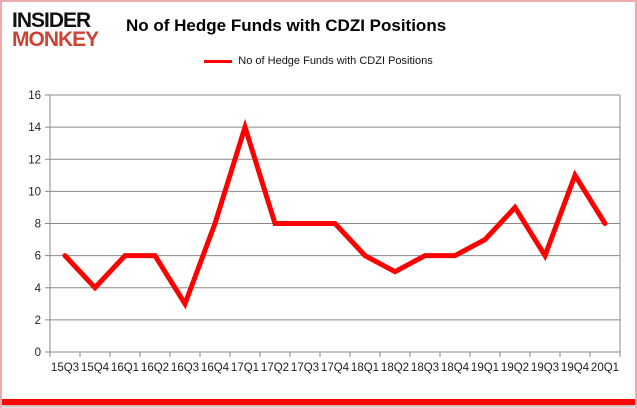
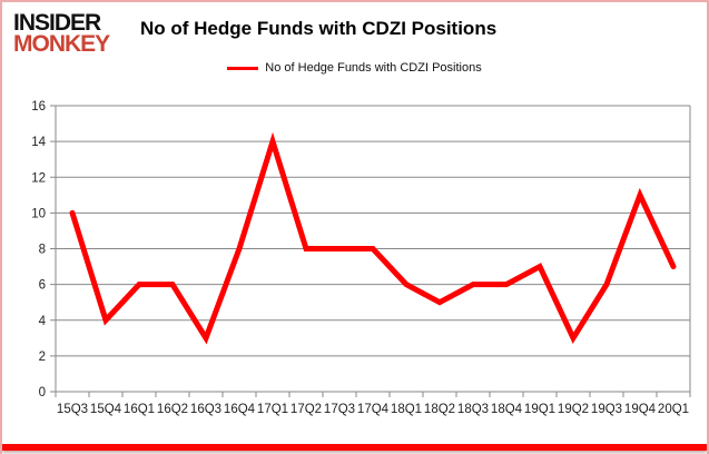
15Q3: 6 -> 10
19Q2: 9 -> 3
20Q1: 8 -> 7
